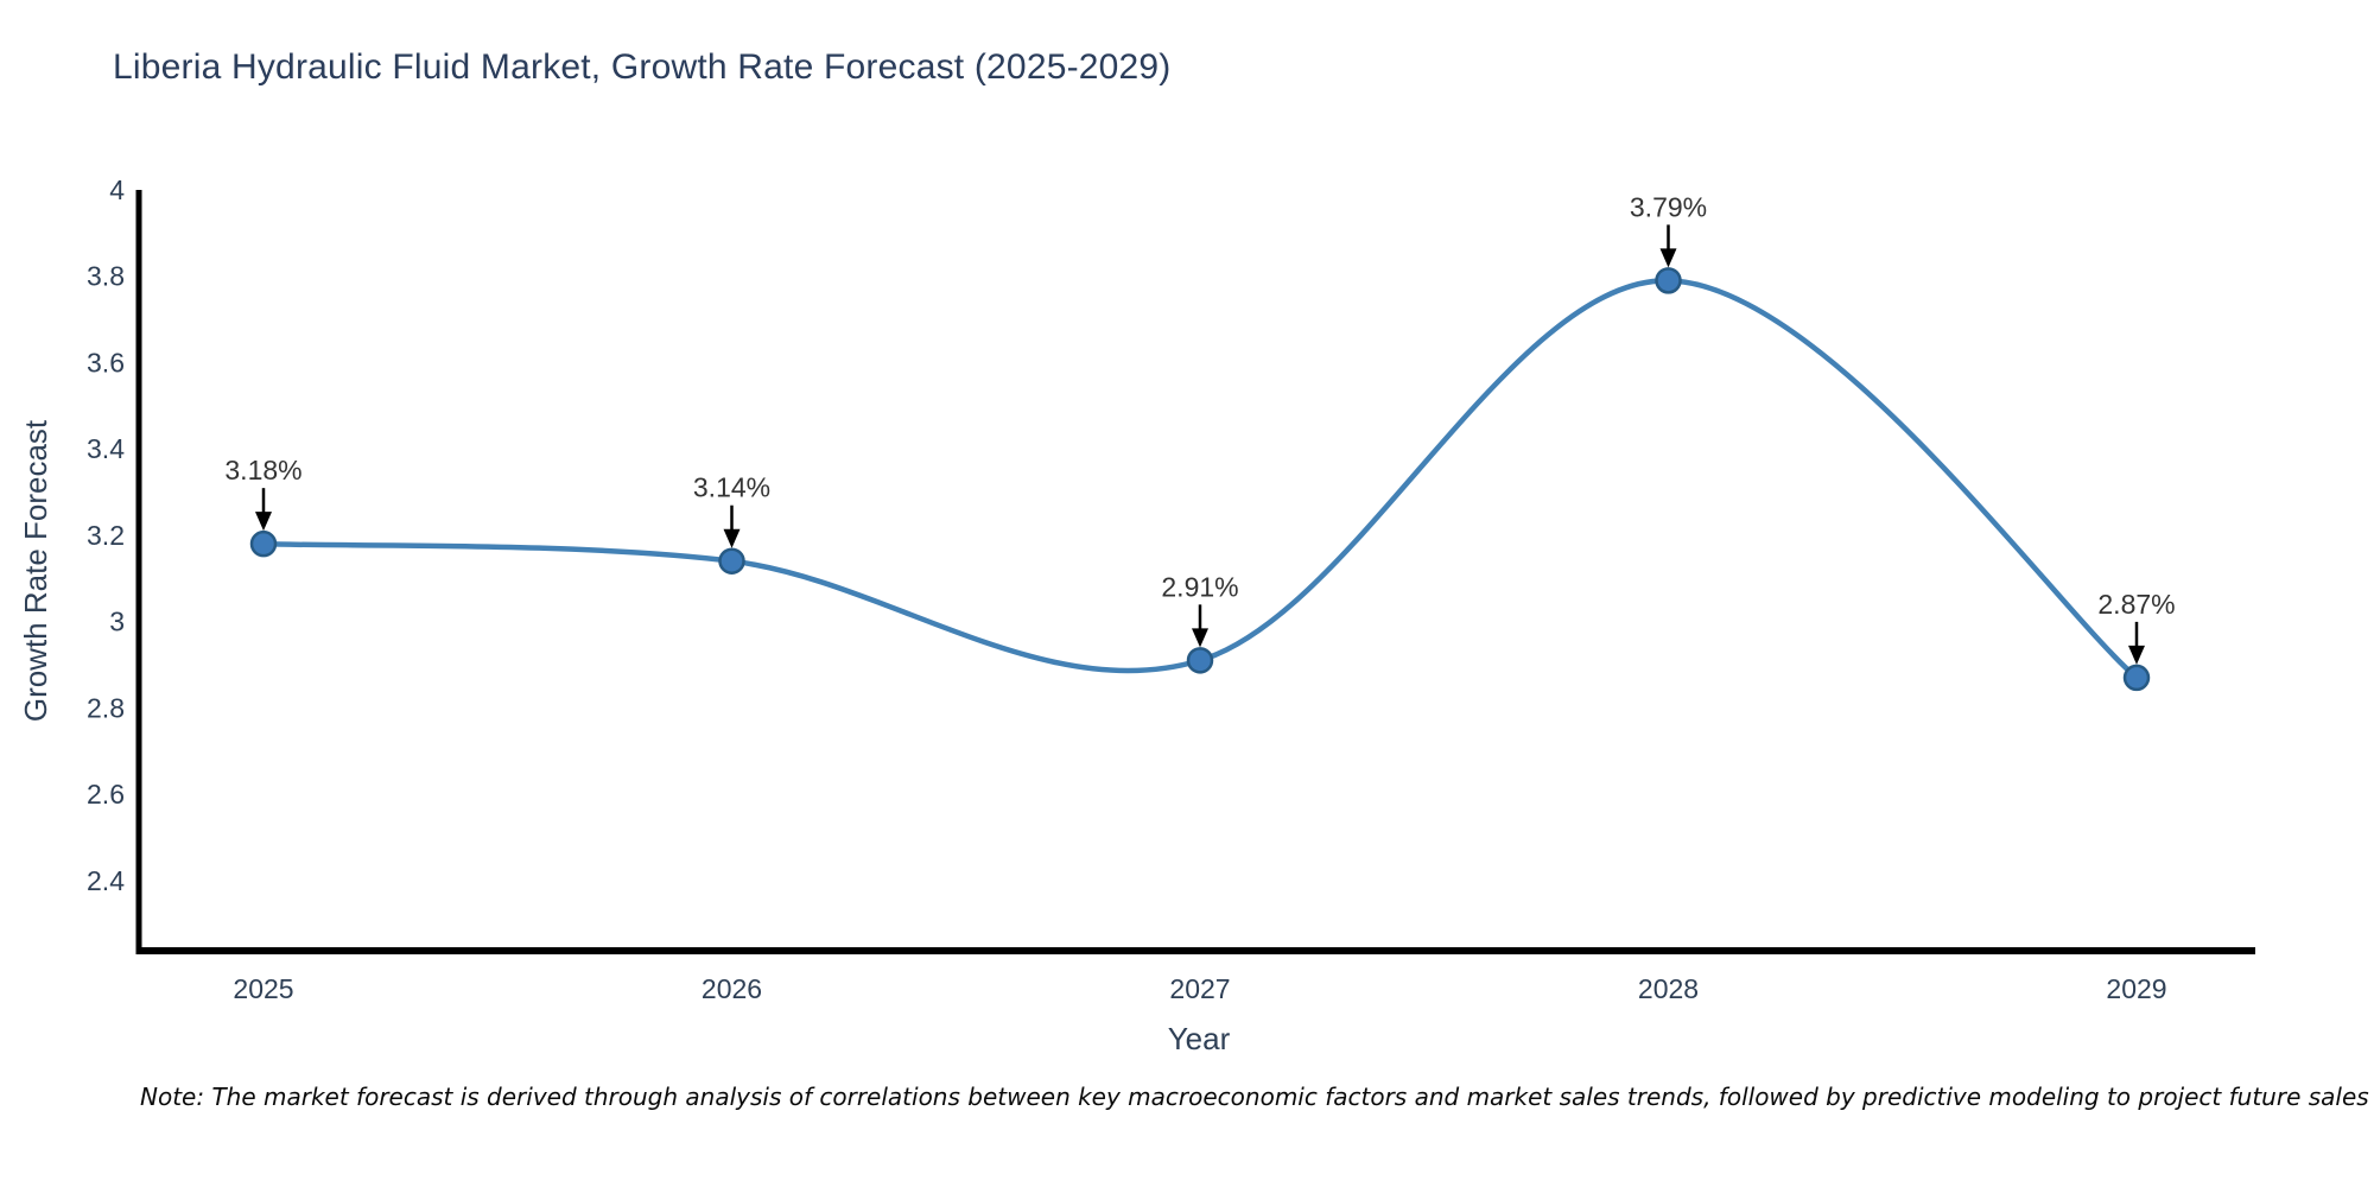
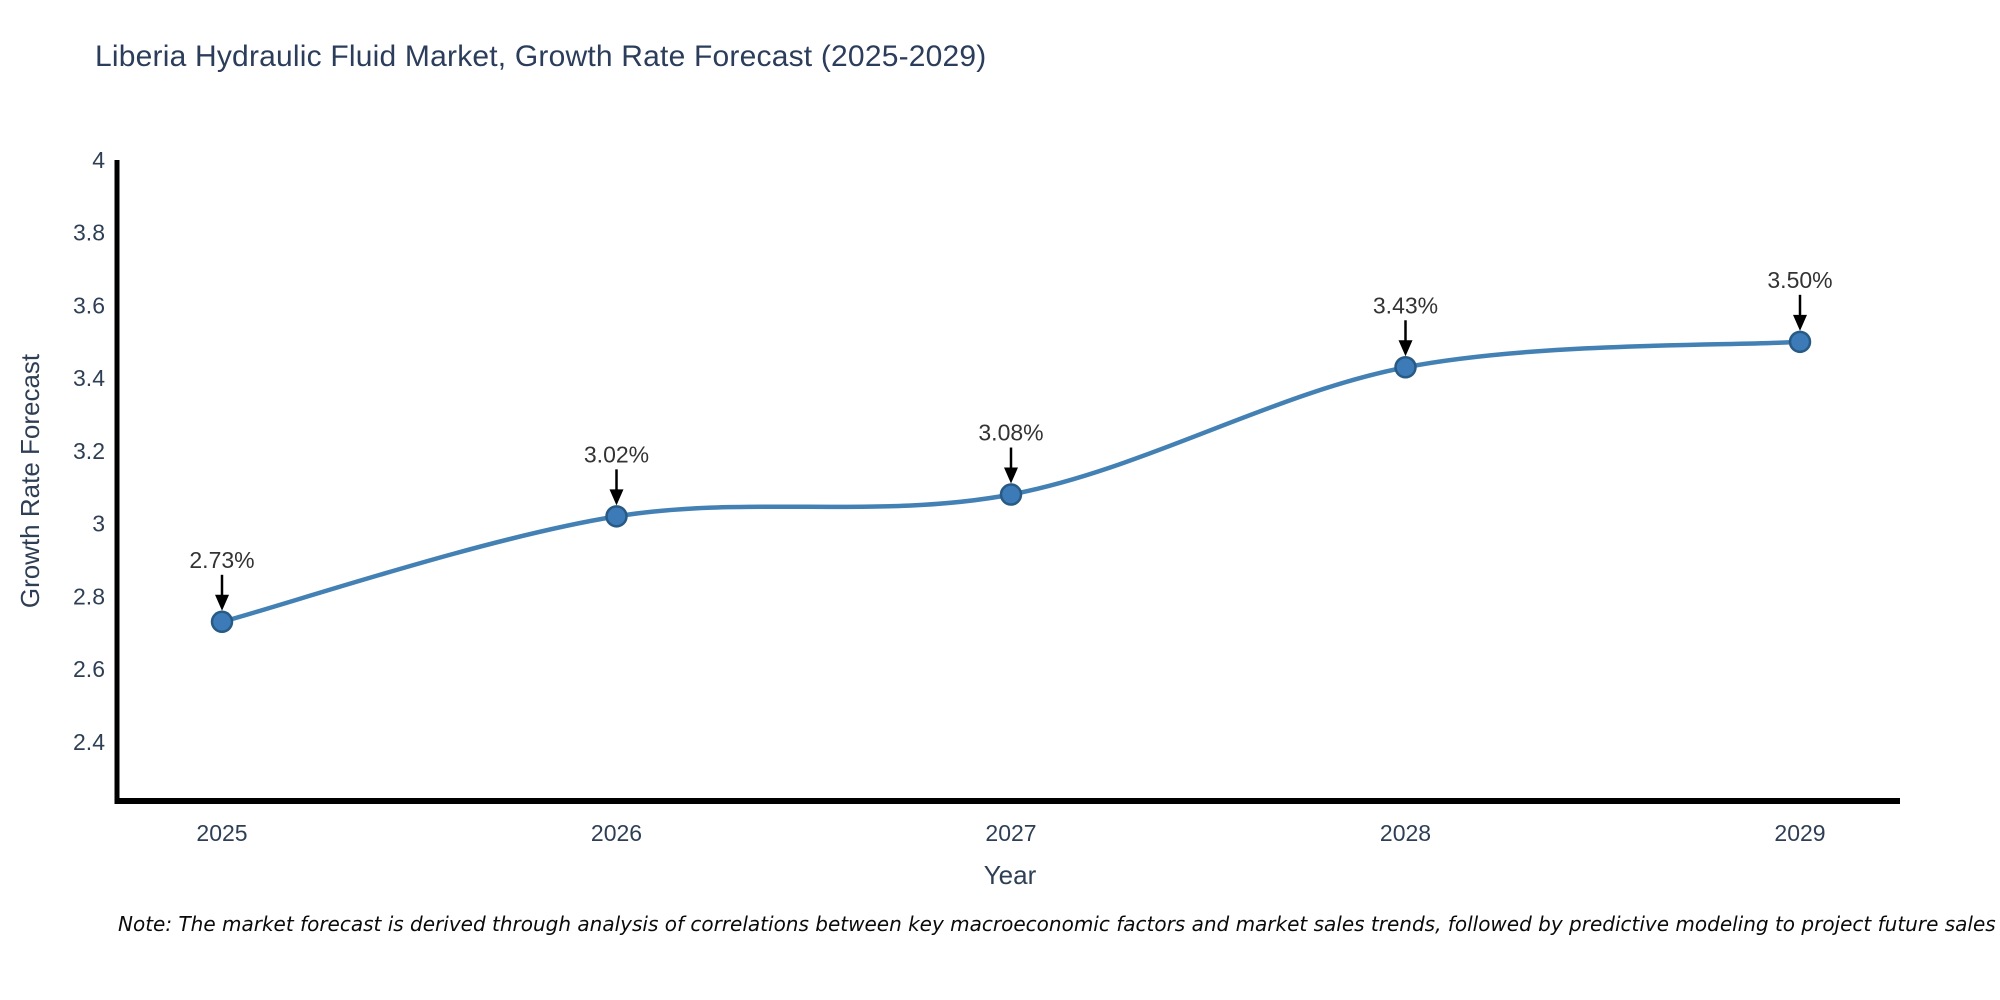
2025: 3.18% -> 2.73%
2026: 3.14% -> 3.02%
2027: 2.91% -> 3.08%
2028: 3.79% -> 3.43%
2029: 2.87% -> 3.50%
